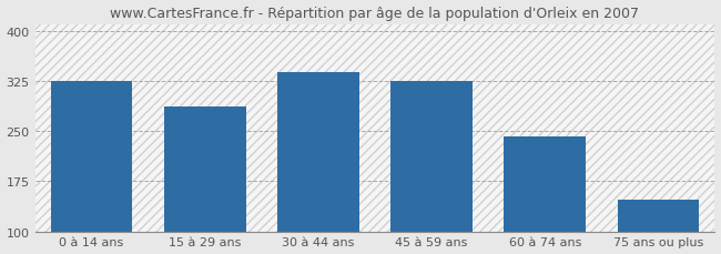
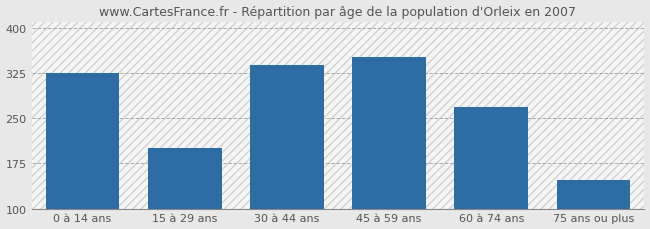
15 à 29 ans: 286 -> 200
45 à 59 ans: 324 -> 352
60 à 74 ans: 242 -> 268
